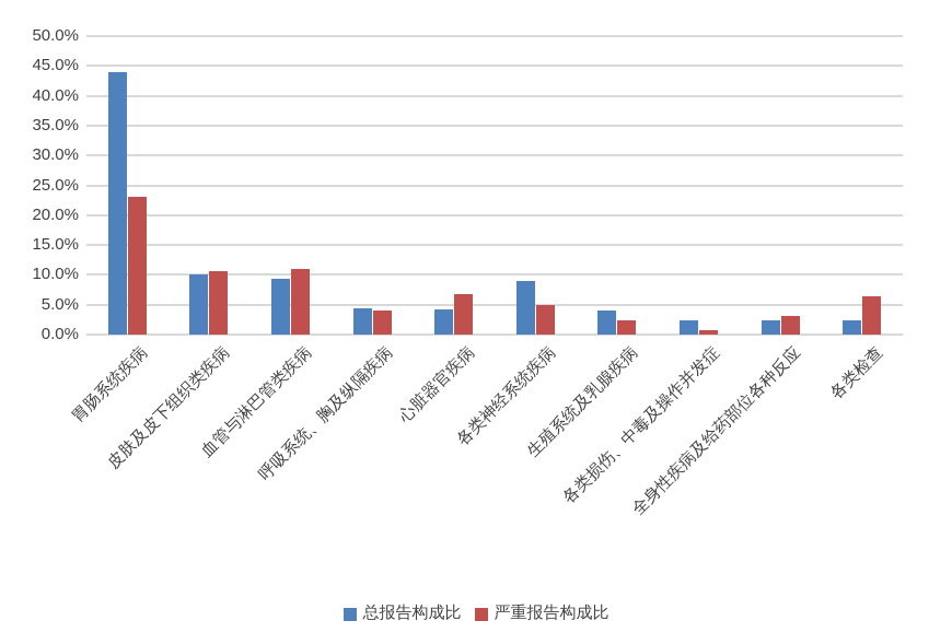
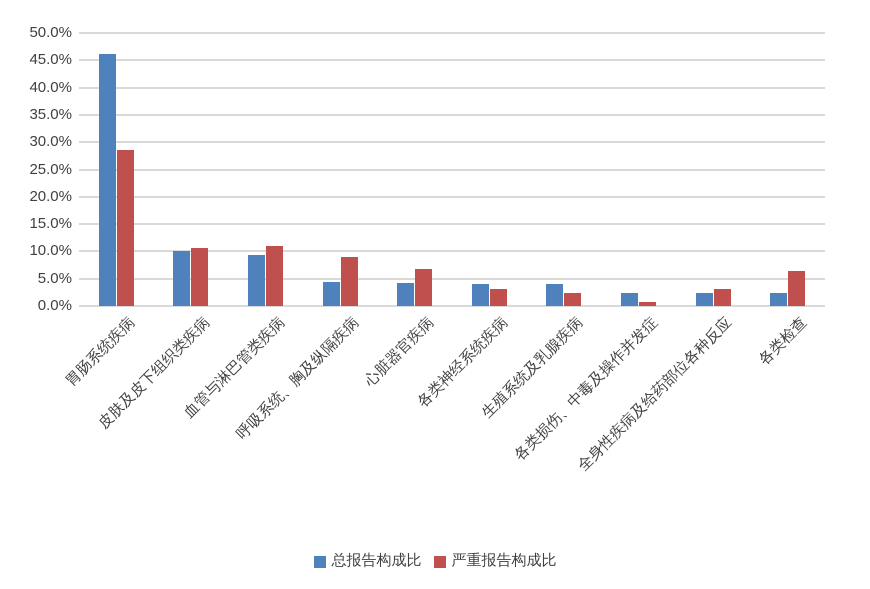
总报告构成比/胃肠系统疾病: 44% -> 46%
严重报告构成比/胃肠系统疾病: 23% -> 29%
严重报告构成比/呼吸系统、胸及纵隔疾病: 4% -> 9%
总报告构成比/各类神经系统疾病: 9% -> 4%
严重报告构成比/各类神经系统疾病: 5% -> 3%
